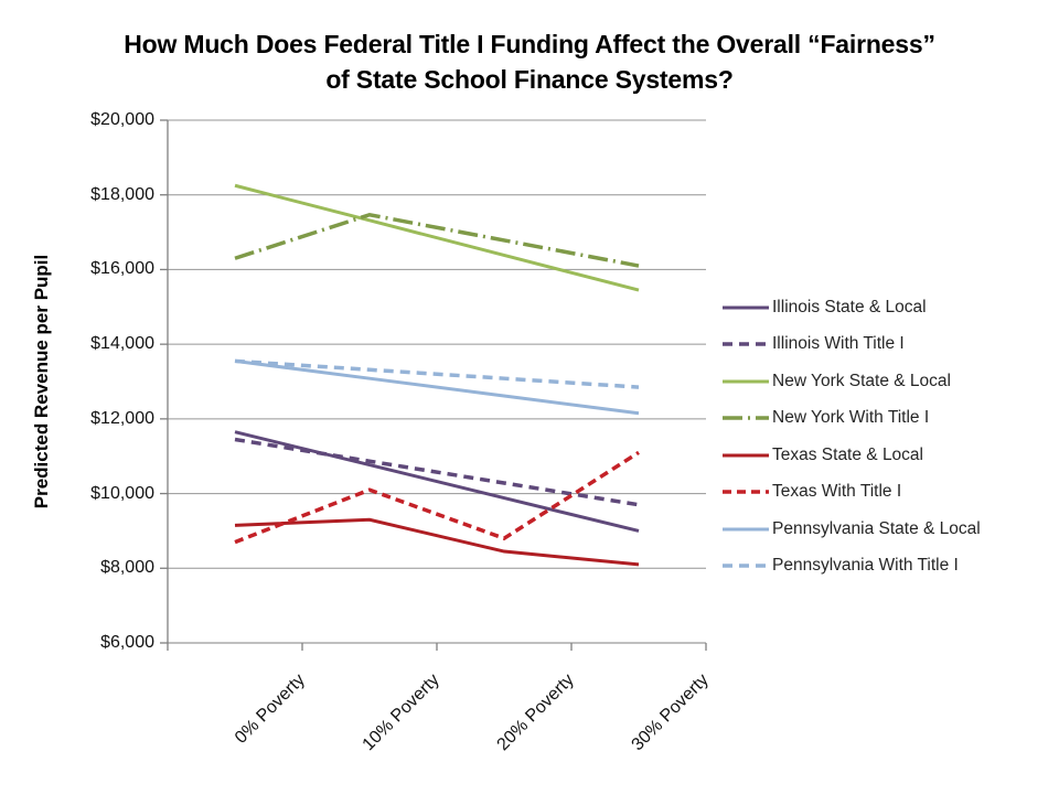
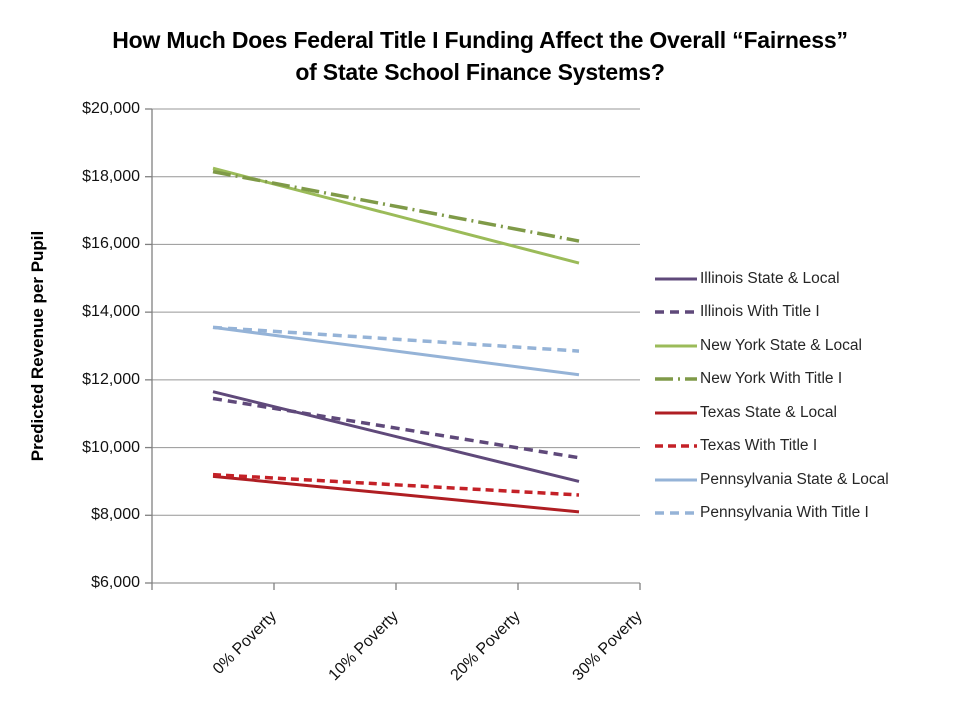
New York With Title I/0% Poverty: $16300 -> $18200
Texas With Title I/0% Poverty: $8700 -> $9200
Texas State & Local/10% Poverty: $9300 -> $8800
Texas With Title I/10% Poverty: $10100 -> $9000
Texas With Title I/30% Poverty: $11100 -> $8600
